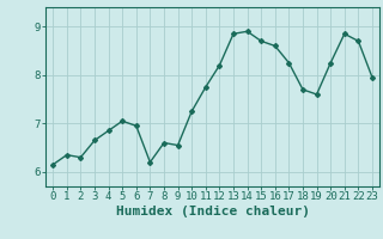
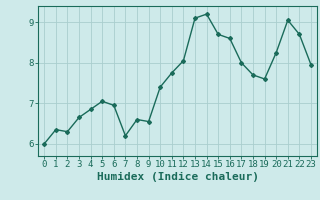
0: 6.15 -> 6.00
10: 7.25 -> 7.40
12: 8.20 -> 8.05
13: 8.85 -> 9.10
14: 8.90 -> 9.20
17: 8.25 -> 8.00
21: 8.85 -> 9.05
